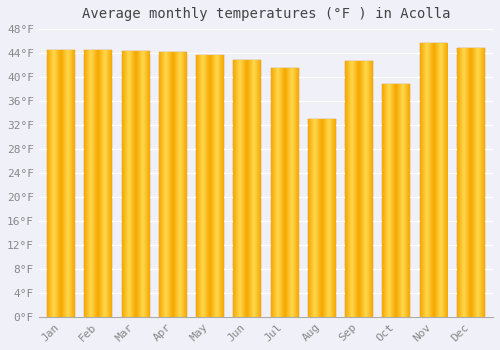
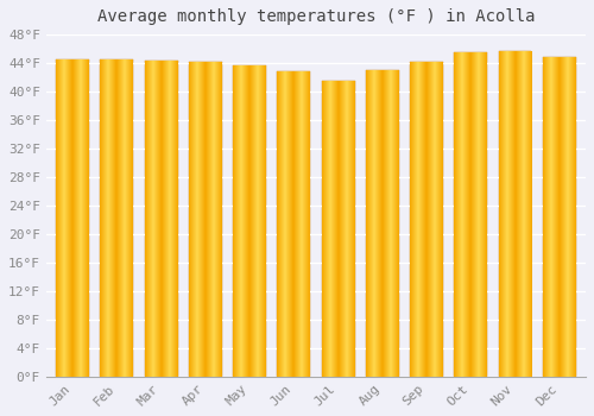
Aug: 33.0°F -> 43.0°F
Sep: 42.6°F -> 44.1°F
Oct: 38.8°F -> 45.5°F
